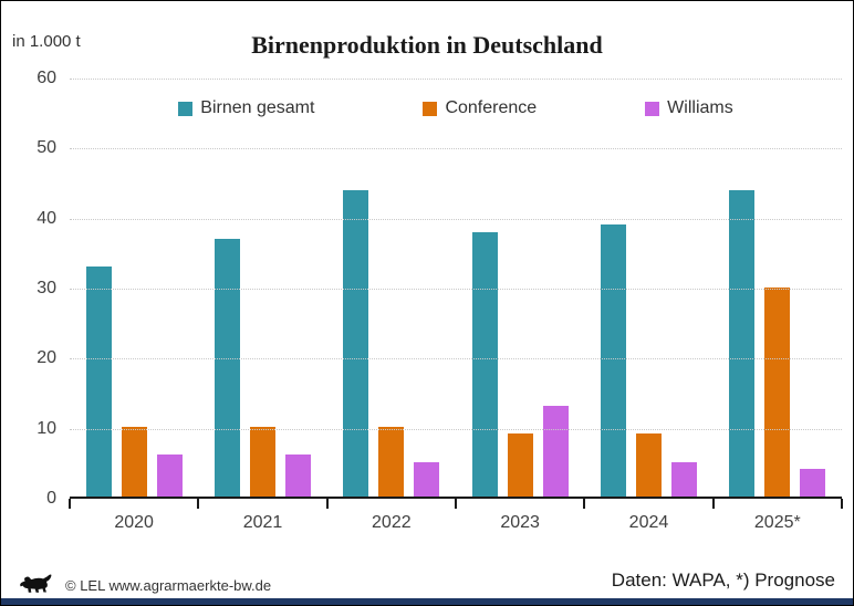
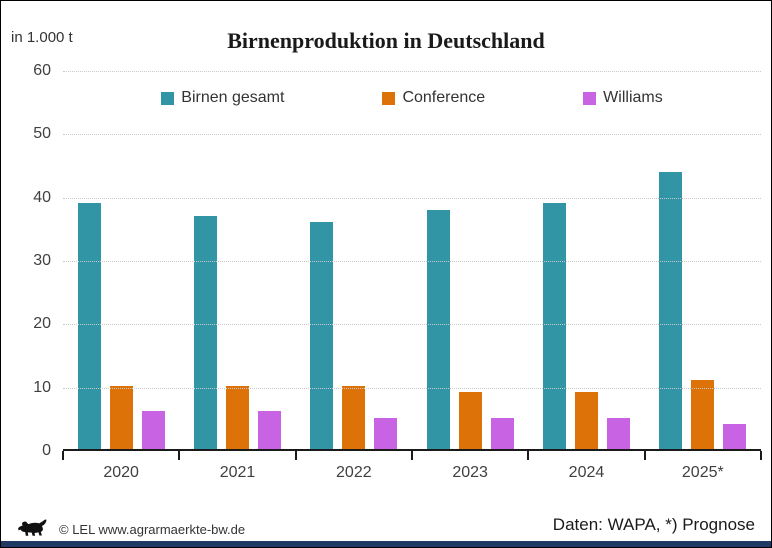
Birnen gesamt/2020: 33 -> 39
Birnen gesamt/2022: 44 -> 36
Williams/2023: 13 -> 5
Conference/2025*: 30 -> 11
